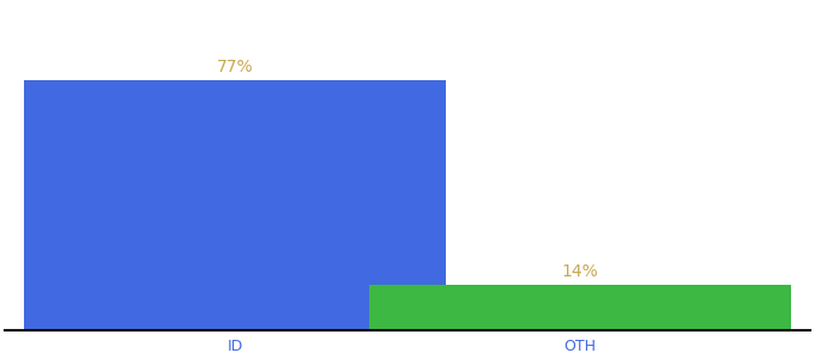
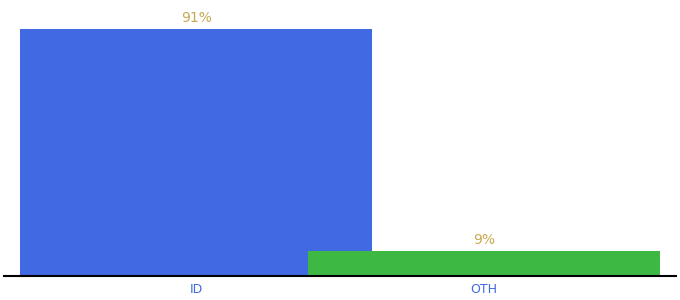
ID: 77% -> 91%
OTH: 14% -> 9%
